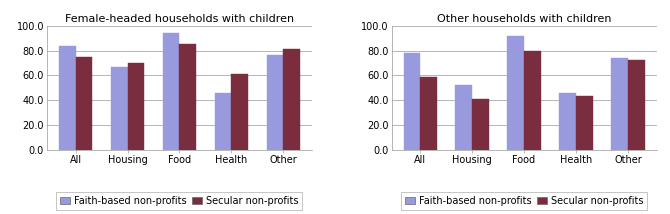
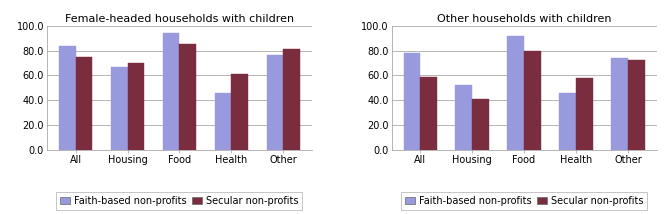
Other households with children/Secular non-profits/Health: 43 -> 58
